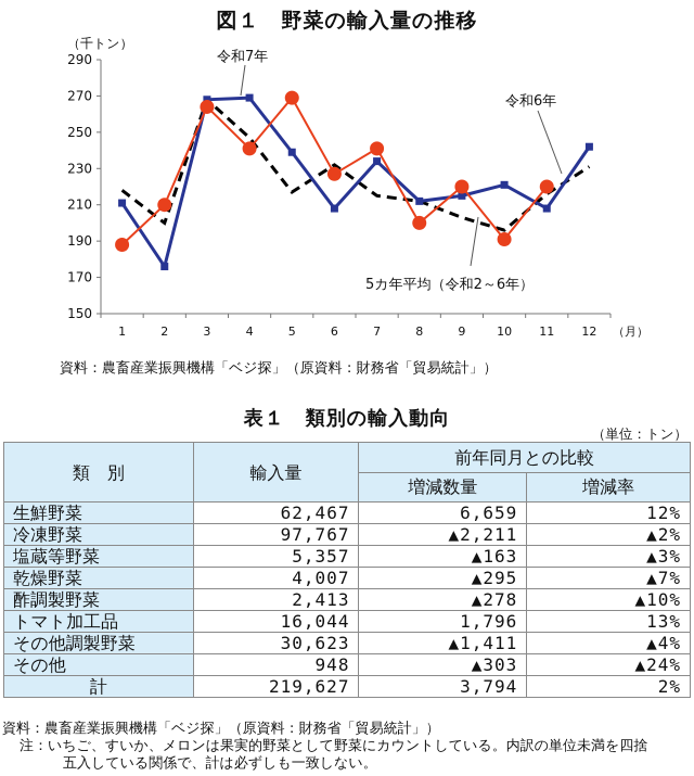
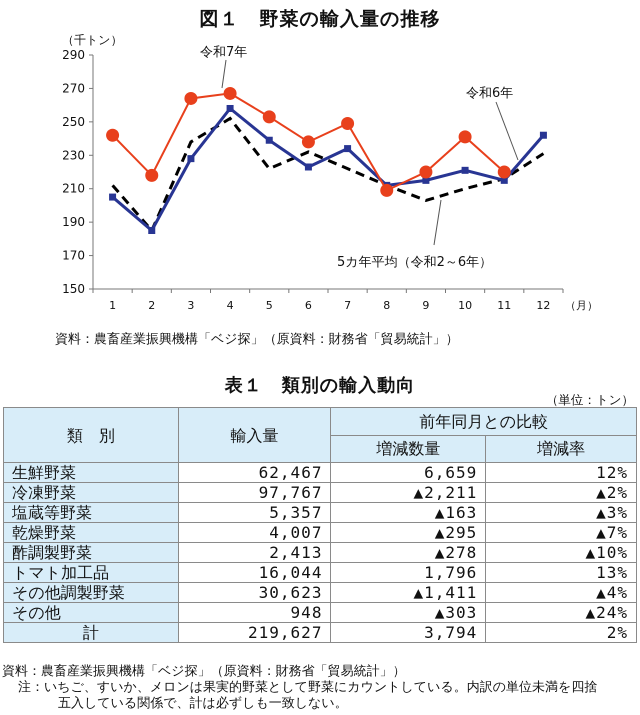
令和7年/1: 188 -> 242
令和6年/1: 211 -> 205
5カ年平均（令和2～6年）/1: 218 -> 212
令和7年/2: 210 -> 218
令和6年/2: 176 -> 185
5カ年平均（令和2～6年）/2: 200 -> 185
令和6年/3: 268 -> 228
5カ年平均（令和2～6年）/3: 268 -> 238
令和7年/4: 241 -> 267
令和6年/4: 269 -> 258
5カ年平均（令和2～6年）/4: 247 -> 252
令和7年/5: 269 -> 253
5カ年平均（令和2～6年）/5: 217 -> 222
令和7年/6: 227 -> 238
令和6年/6: 208 -> 223
令和7年/7: 241 -> 249
5カ年平均（令和2～6年）/7: 215 -> 222
令和7年/8: 200 -> 209
令和7年/10: 191 -> 241
5カ年平均（令和2～6年）/10: 196 -> 210
令和6年/11: 208 -> 215
